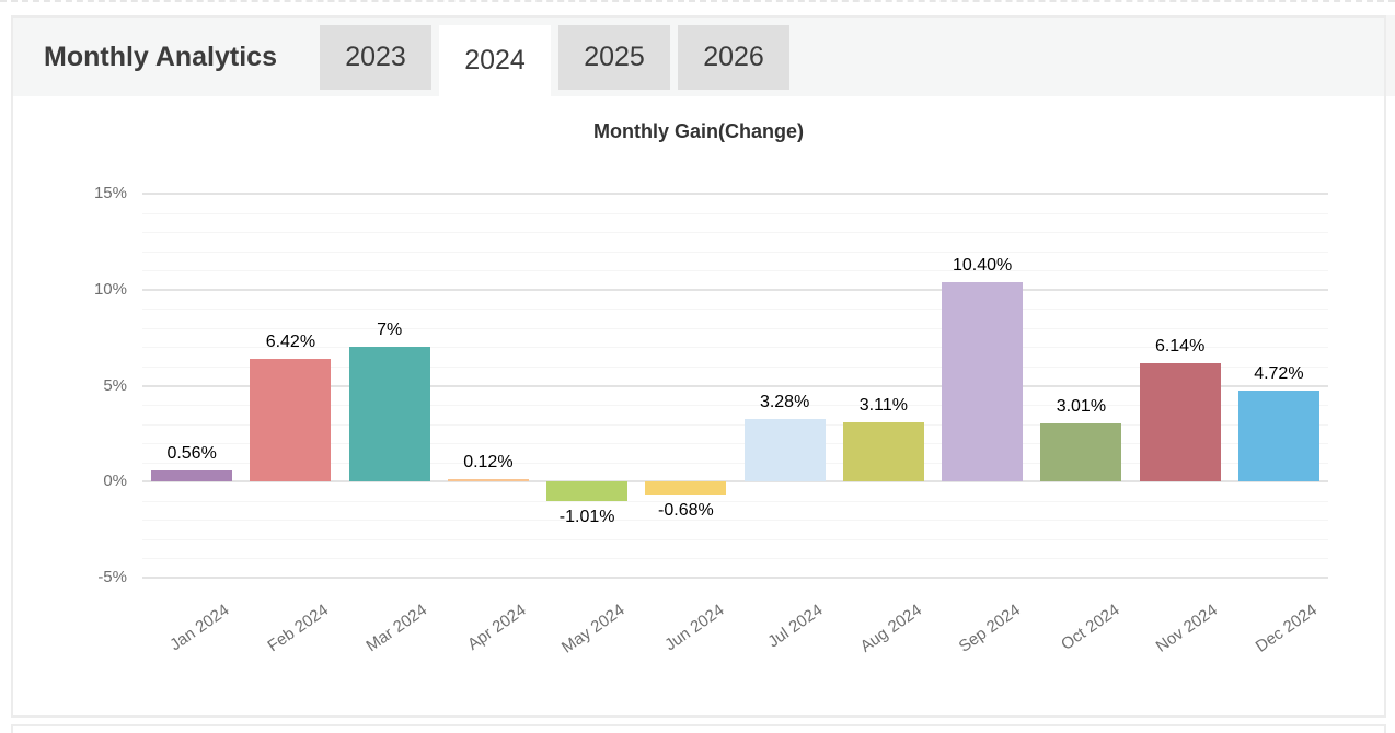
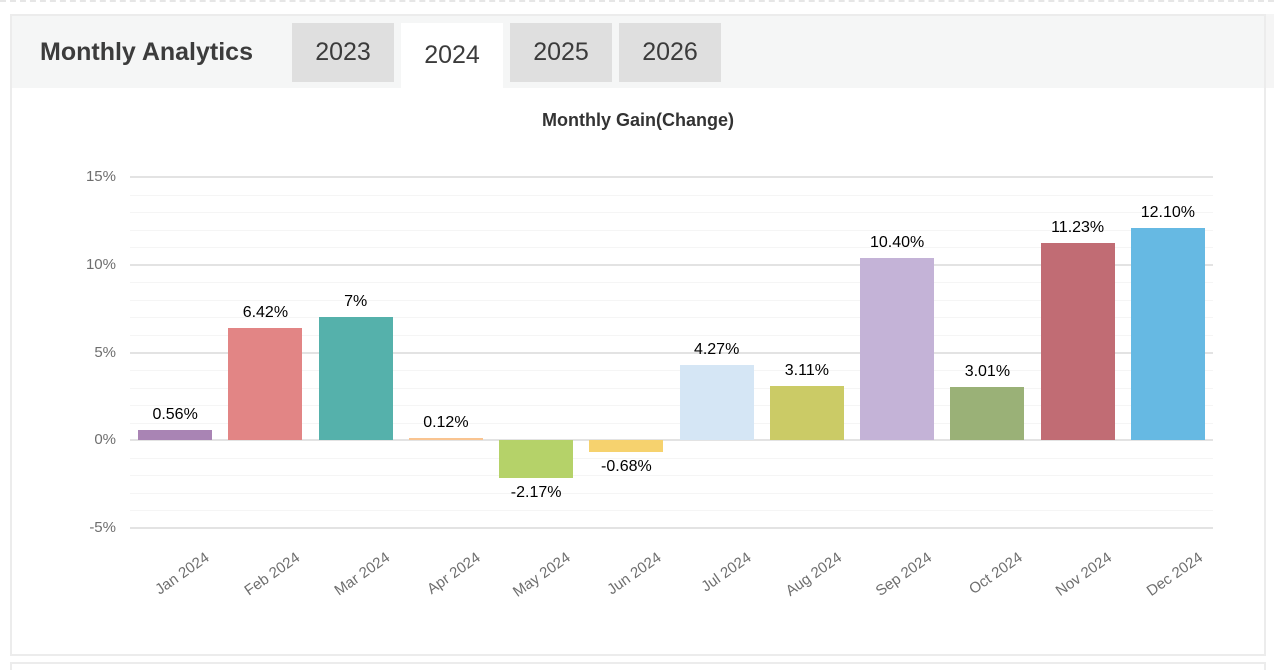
May 2024: -1.01% -> -2.17%
Jul 2024: 3.28% -> 4.27%
Nov 2024: 6.14% -> 11.23%
Dec 2024: 4.72% -> 12.10%
